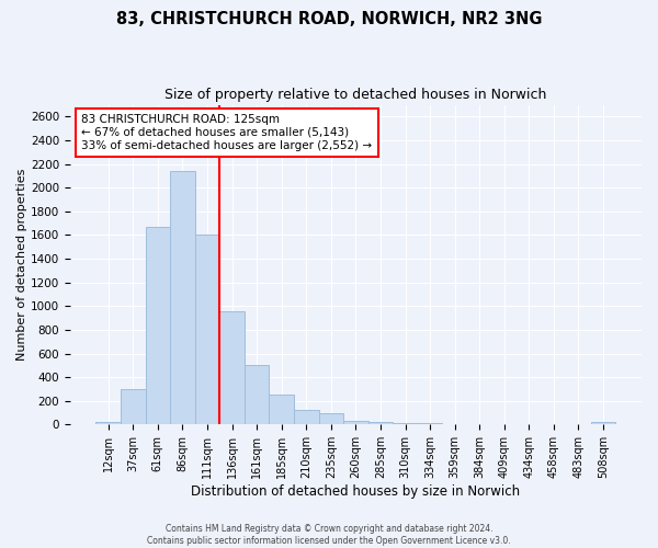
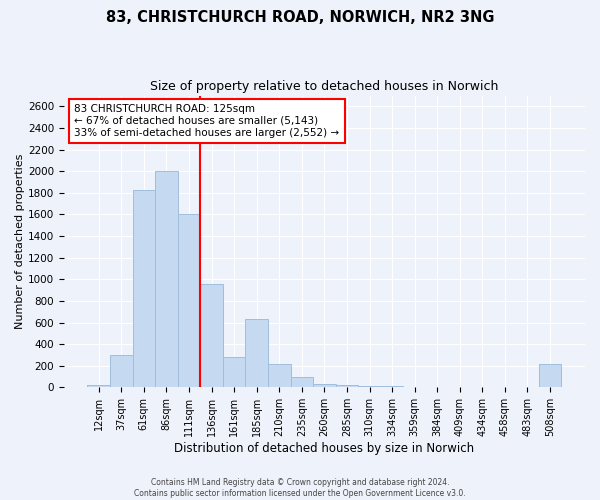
61sqm: 1670 -> 1830
86sqm: 2140 -> 2000
161sqm: 500 -> 280
185sqm: 250 -> 630
210sqm: 120 -> 220
508sqm: 20 -> 220
